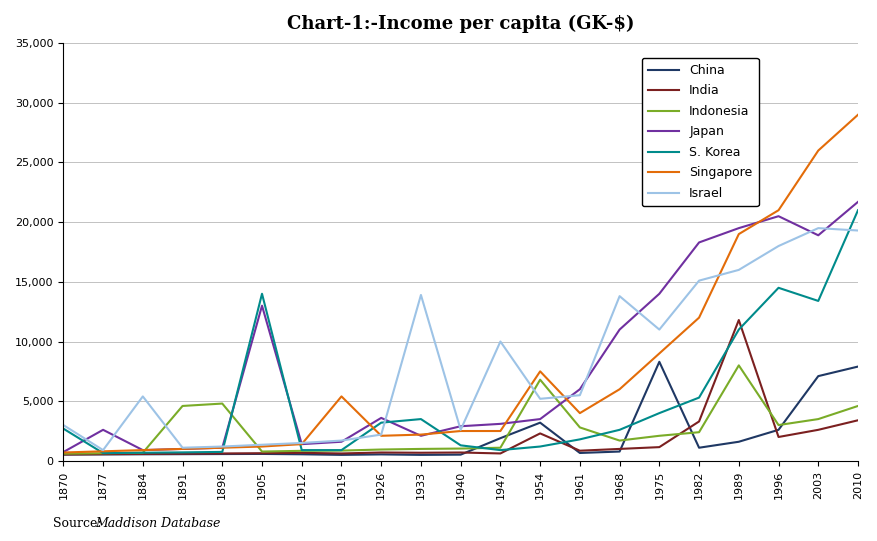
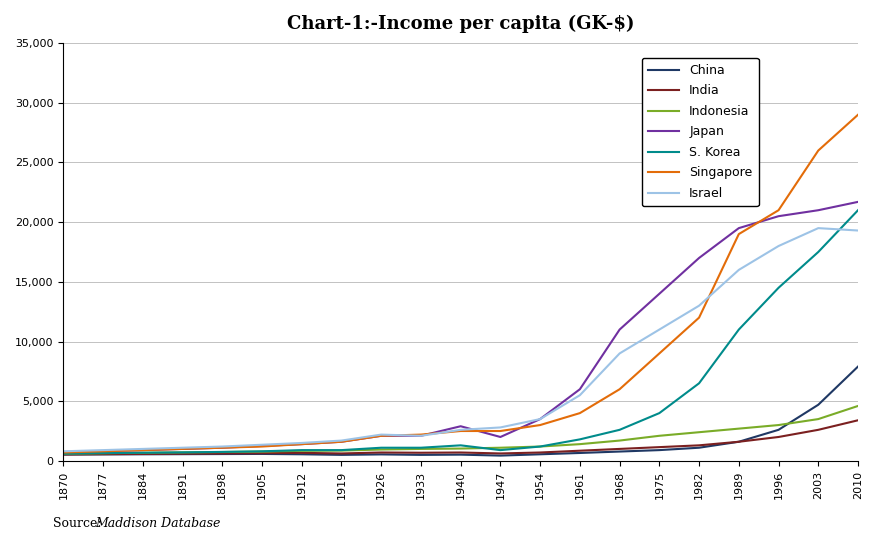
S. Korea/1870: 2,700 -> 600
Israel/1870: 3,000 -> 800
Japan/1877: 2,600 -> 800
Israel/1884: 5,400 -> 1,000
Indonesia/1891: 4,600 -> 700
Indonesia/1898: 4,800 -> 700
Japan/1905: 13,000 -> 1,200
S. Korea/1905: 14,000 -> 800
Singapore/1919: 5,400 -> 1,600
Japan/1926: 3,600 -> 2,100
S. Korea/1926: 3,200 -> 1,100
S. Korea/1933: 3,500 -> 1,100
Israel/1933: 13,900 -> 2,100
China/1947: 1,900 -> 400
Japan/1947: 3,100 -> 2,000
Israel/1947: 10,000 -> 2,800
China/1954: 3,200 -> 600
India/1954: 2,300 -> 700
Indonesia/1954: 6,800 -> 1,200
Singapore/1954: 7,500 -> 3,000
Israel/1954: 5,200 -> 3,500
Indonesia/1961: 2,800 -> 1,400
Israel/1968: 13,800 -> 9,000
China/1975: 8,300 -> 900
India/1982: 3,300 -> 1,300
Japan/1982: 18,300 -> 17,000
S. Korea/1982: 5,300 -> 6,500
Israel/1982: 15,100 -> 13,000
India/1989: 11,800 -> 1,600
Indonesia/1989: 8,000 -> 2,700
China/2003: 7,100 -> 4,700
Japan/2003: 18,900 -> 21,000
S. Korea/2003: 13,400 -> 17,500
